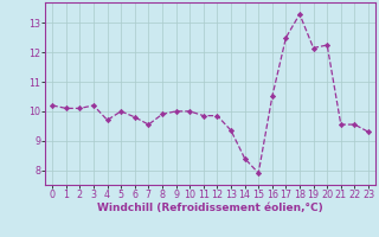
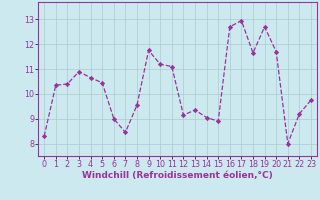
0: 10.20 -> 8.30
1: 10.10 -> 10.35
2: 10.10 -> 10.40
3: 10.20 -> 10.90
4: 9.70 -> 10.65
5: 10.00 -> 10.45
6: 9.80 -> 9.00
7: 9.55 -> 8.45
8: 9.90 -> 9.55
9: 10.00 -> 11.75
10: 10.00 -> 11.20
11: 9.85 -> 11.10
12: 9.85 -> 9.15
14: 8.40 -> 9.05
15: 7.90 -> 8.90
16: 10.50 -> 12.70
17: 12.50 -> 12.95
18: 13.30 -> 11.65
19: 12.15 -> 12.70
20: 12.25 -> 11.70
21: 9.55 -> 8.00
22: 9.55 -> 9.20
23: 9.30 -> 9.75
